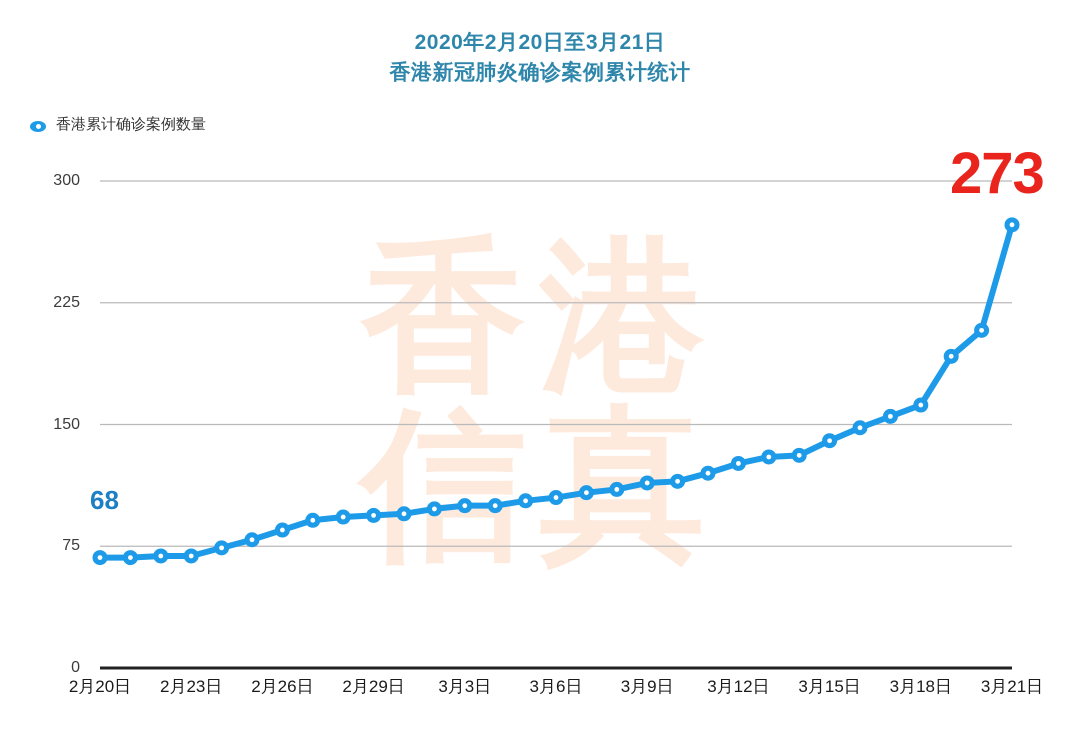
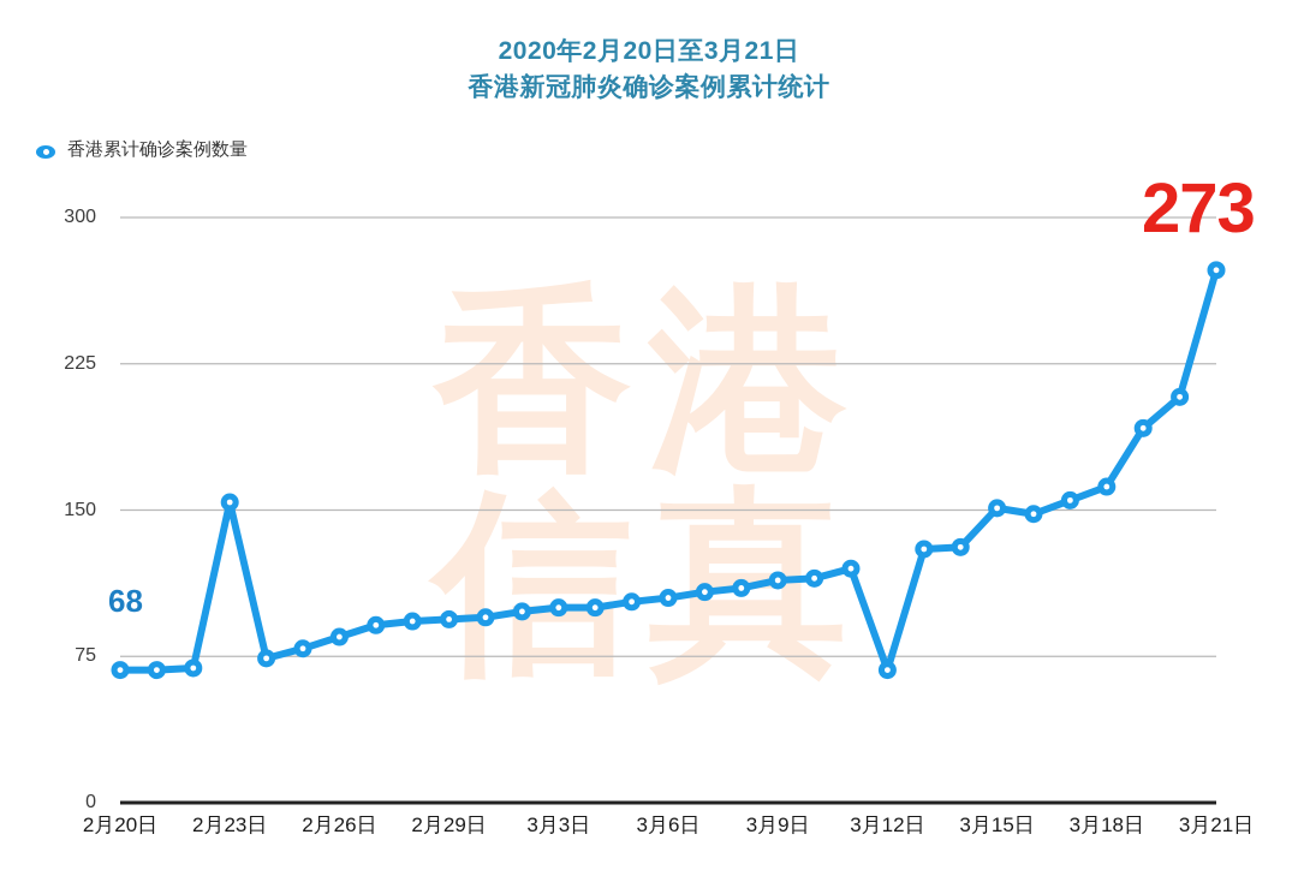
2月23日: 69 -> 154
3月12日: 126 -> 68
3月15日: 140 -> 151
